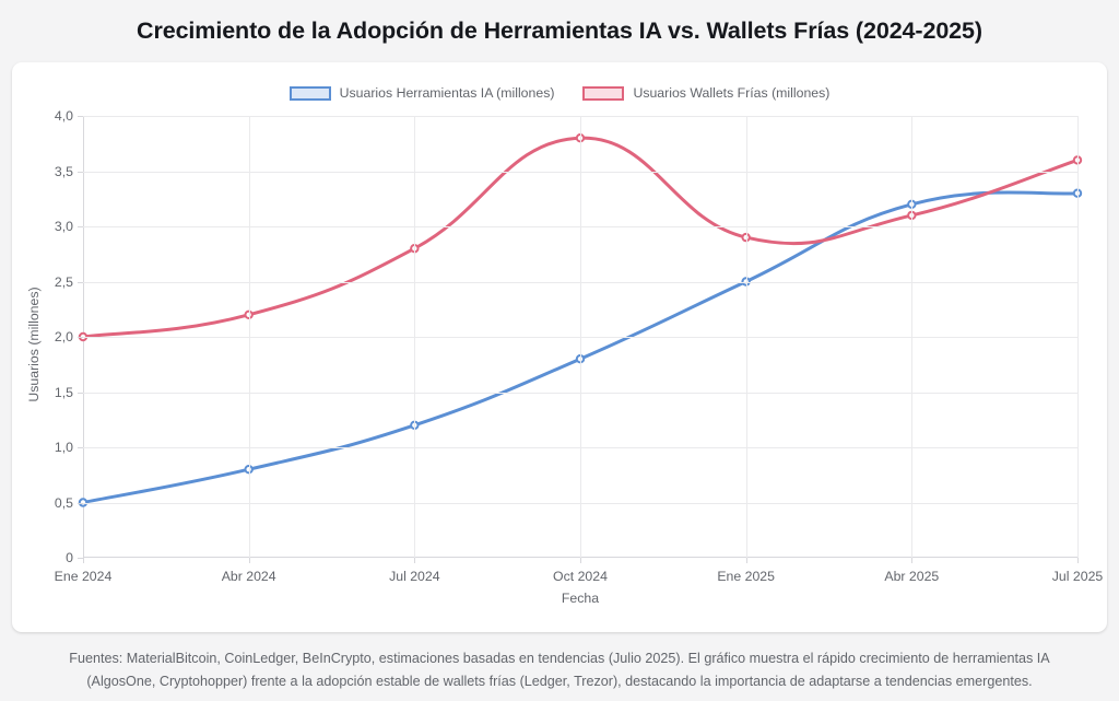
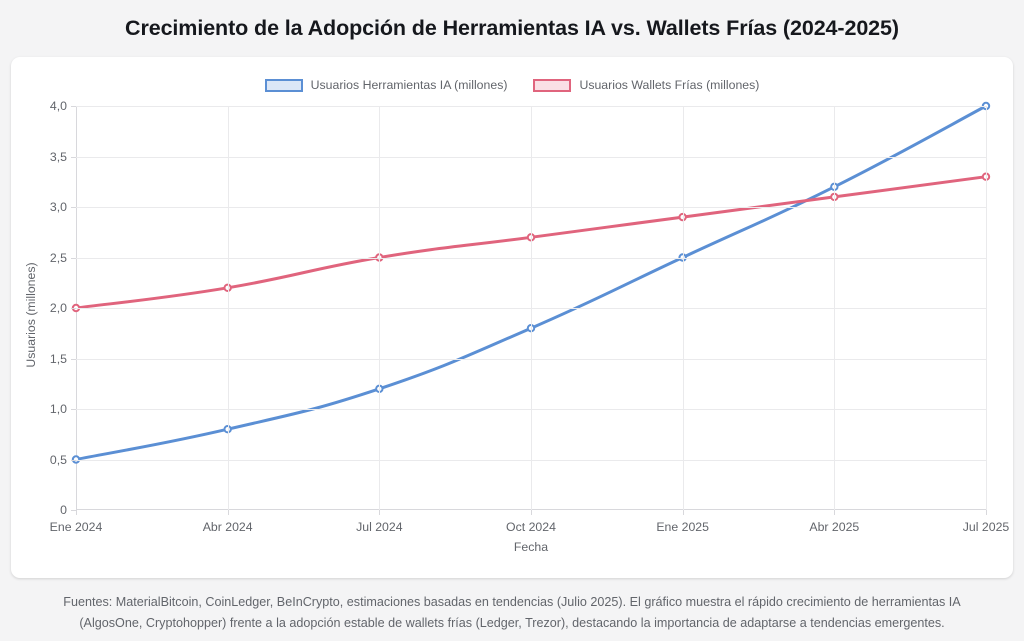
Usuarios Wallets Frías (millones)/Jul 2024: 2,8 -> 2,5
Usuarios Wallets Frías (millones)/Oct 2024: 3,8 -> 2,7
Usuarios Herramientas IA (millones)/Jul 2025: 3,3 -> 4,0
Usuarios Wallets Frías (millones)/Jul 2025: 3,6 -> 3,3
